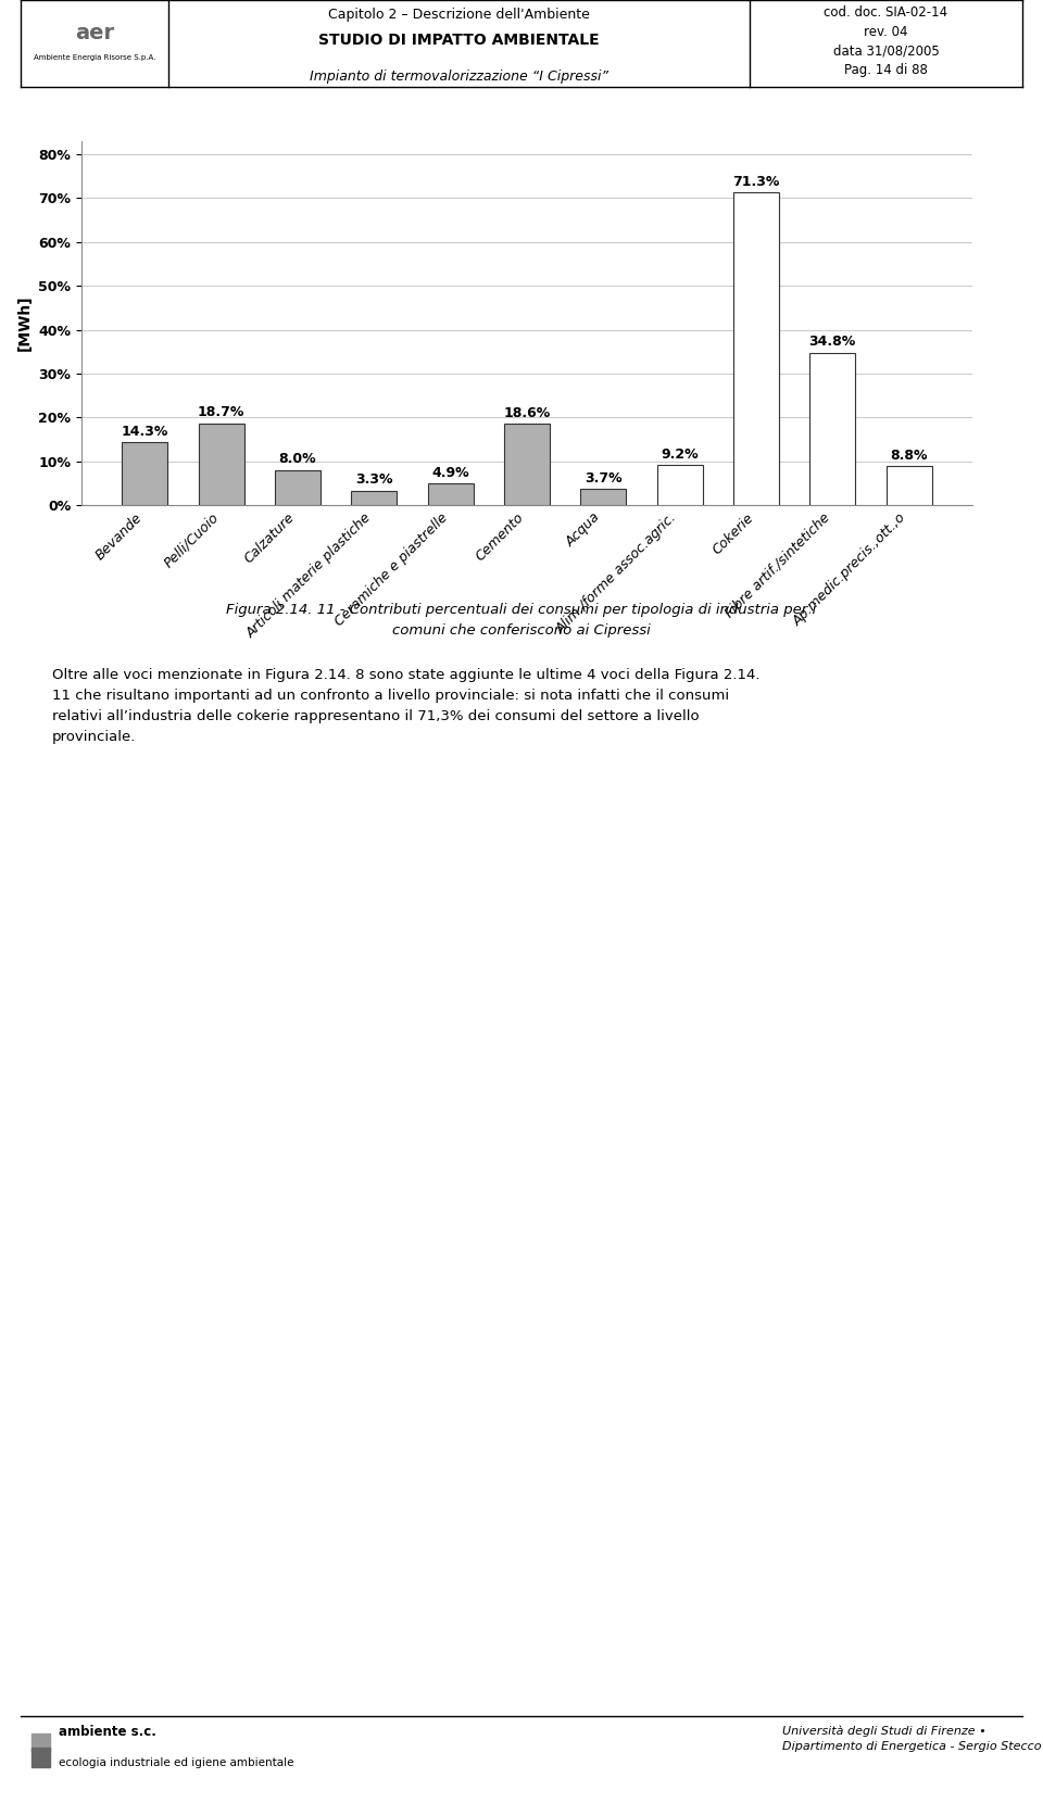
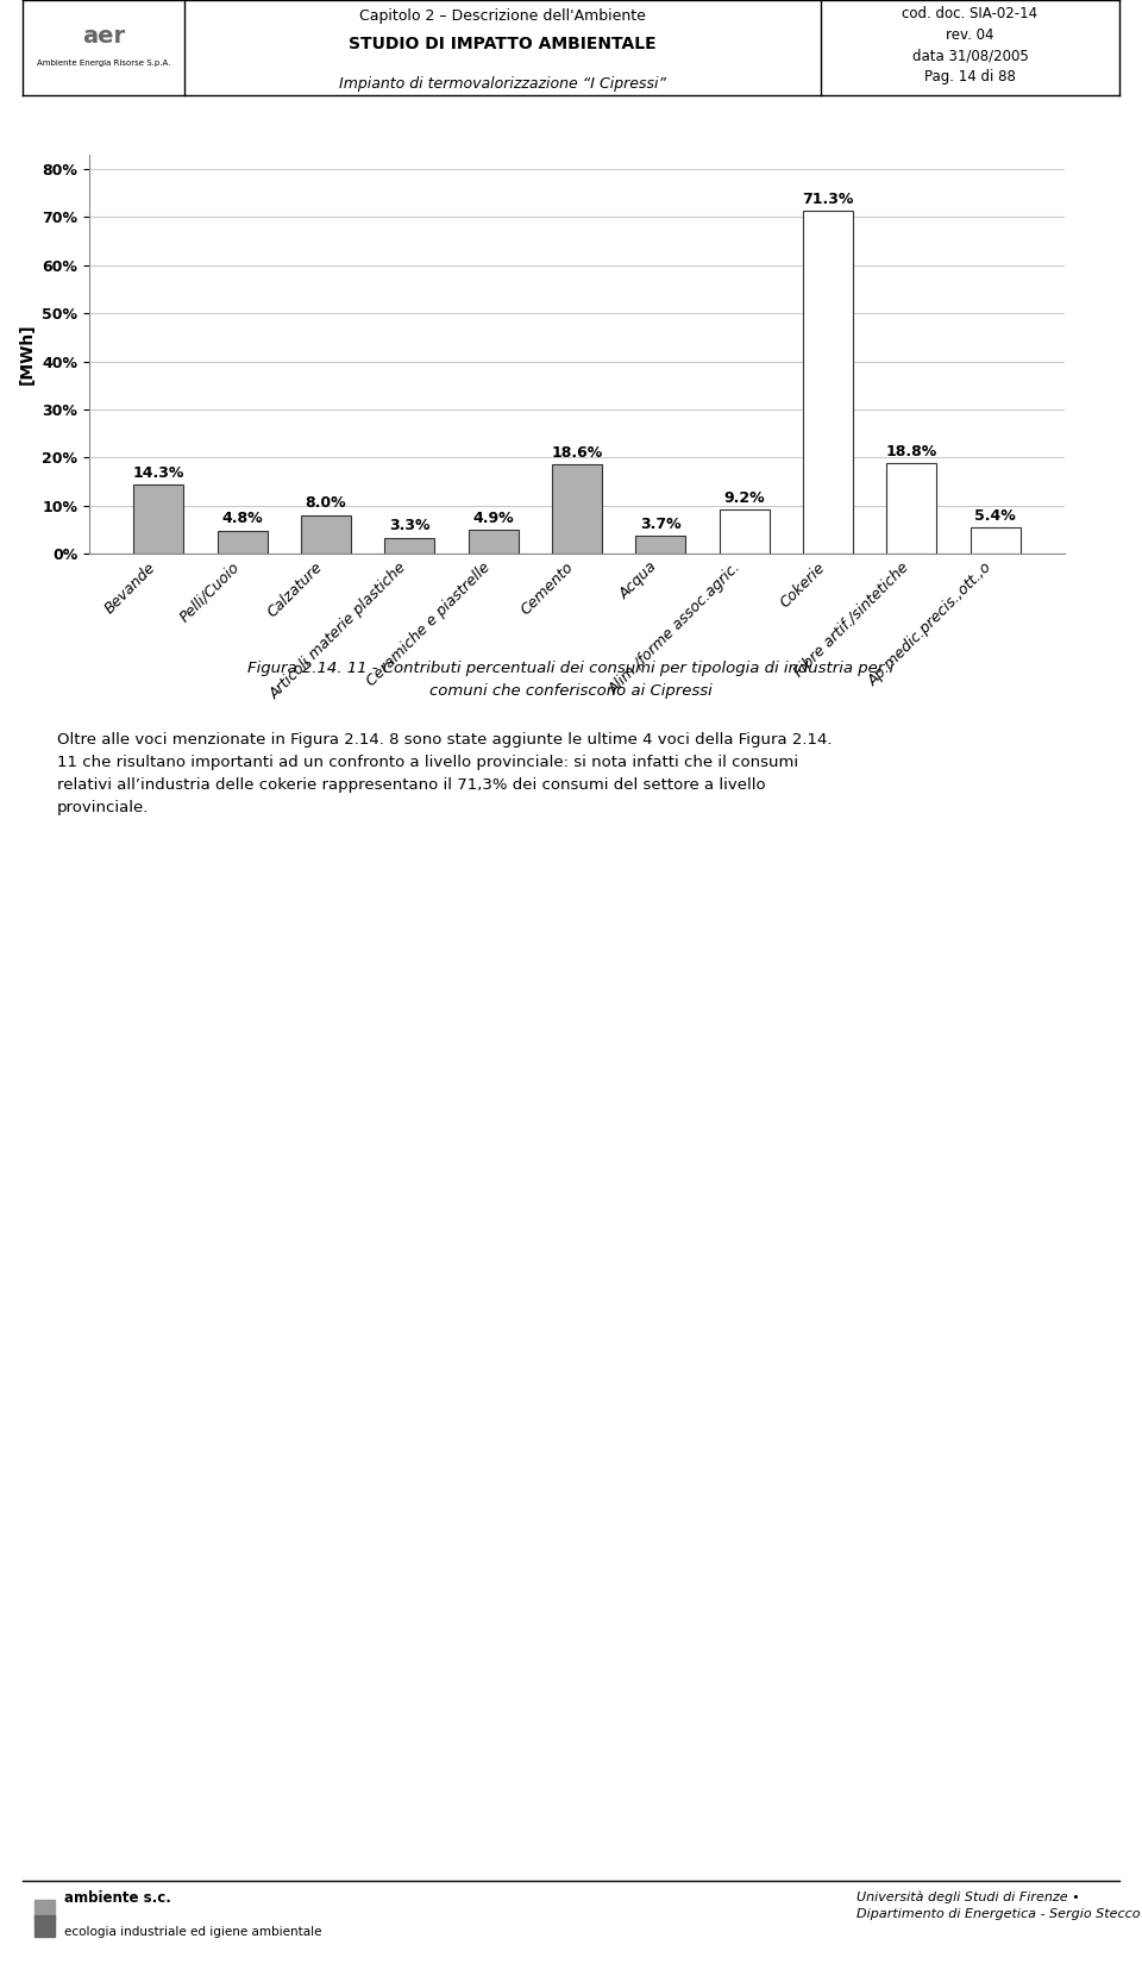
Pelli/Cuoio: 18.7% -> 4.8%
Fibre artif./sintetiche: 34.8% -> 18.8%
Ap.medic.precis.,ott.,o: 8.8% -> 5.4%
